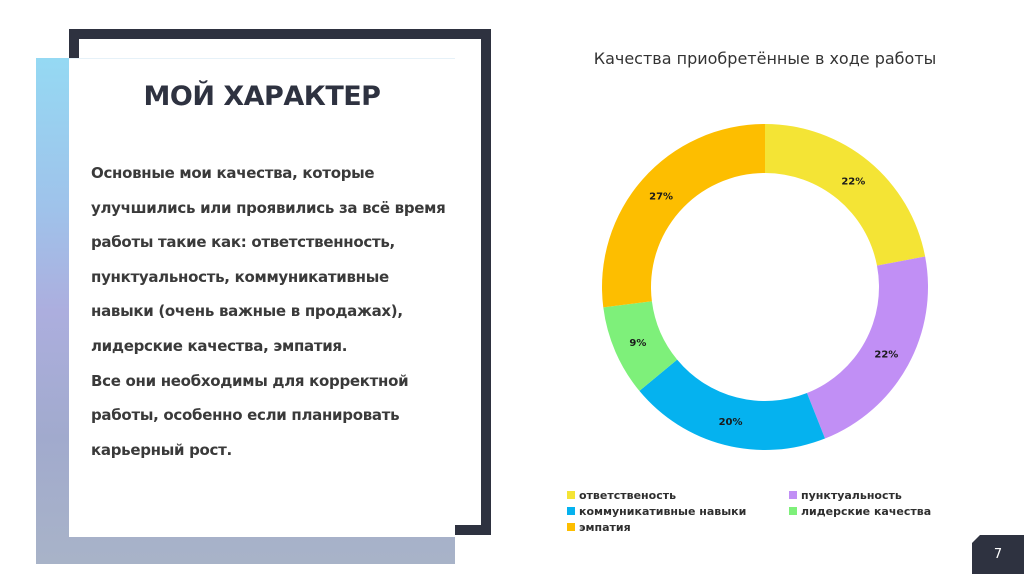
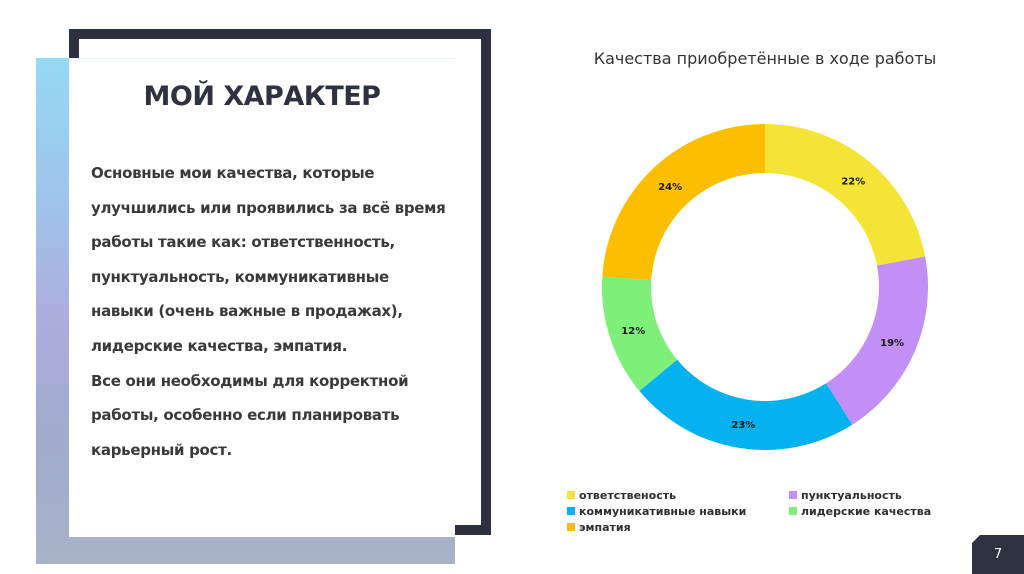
пунктуальность: 22% -> 19%
коммуникативные навыки: 20% -> 23%
лидерские качества: 9% -> 12%
эмпатия: 27% -> 24%
